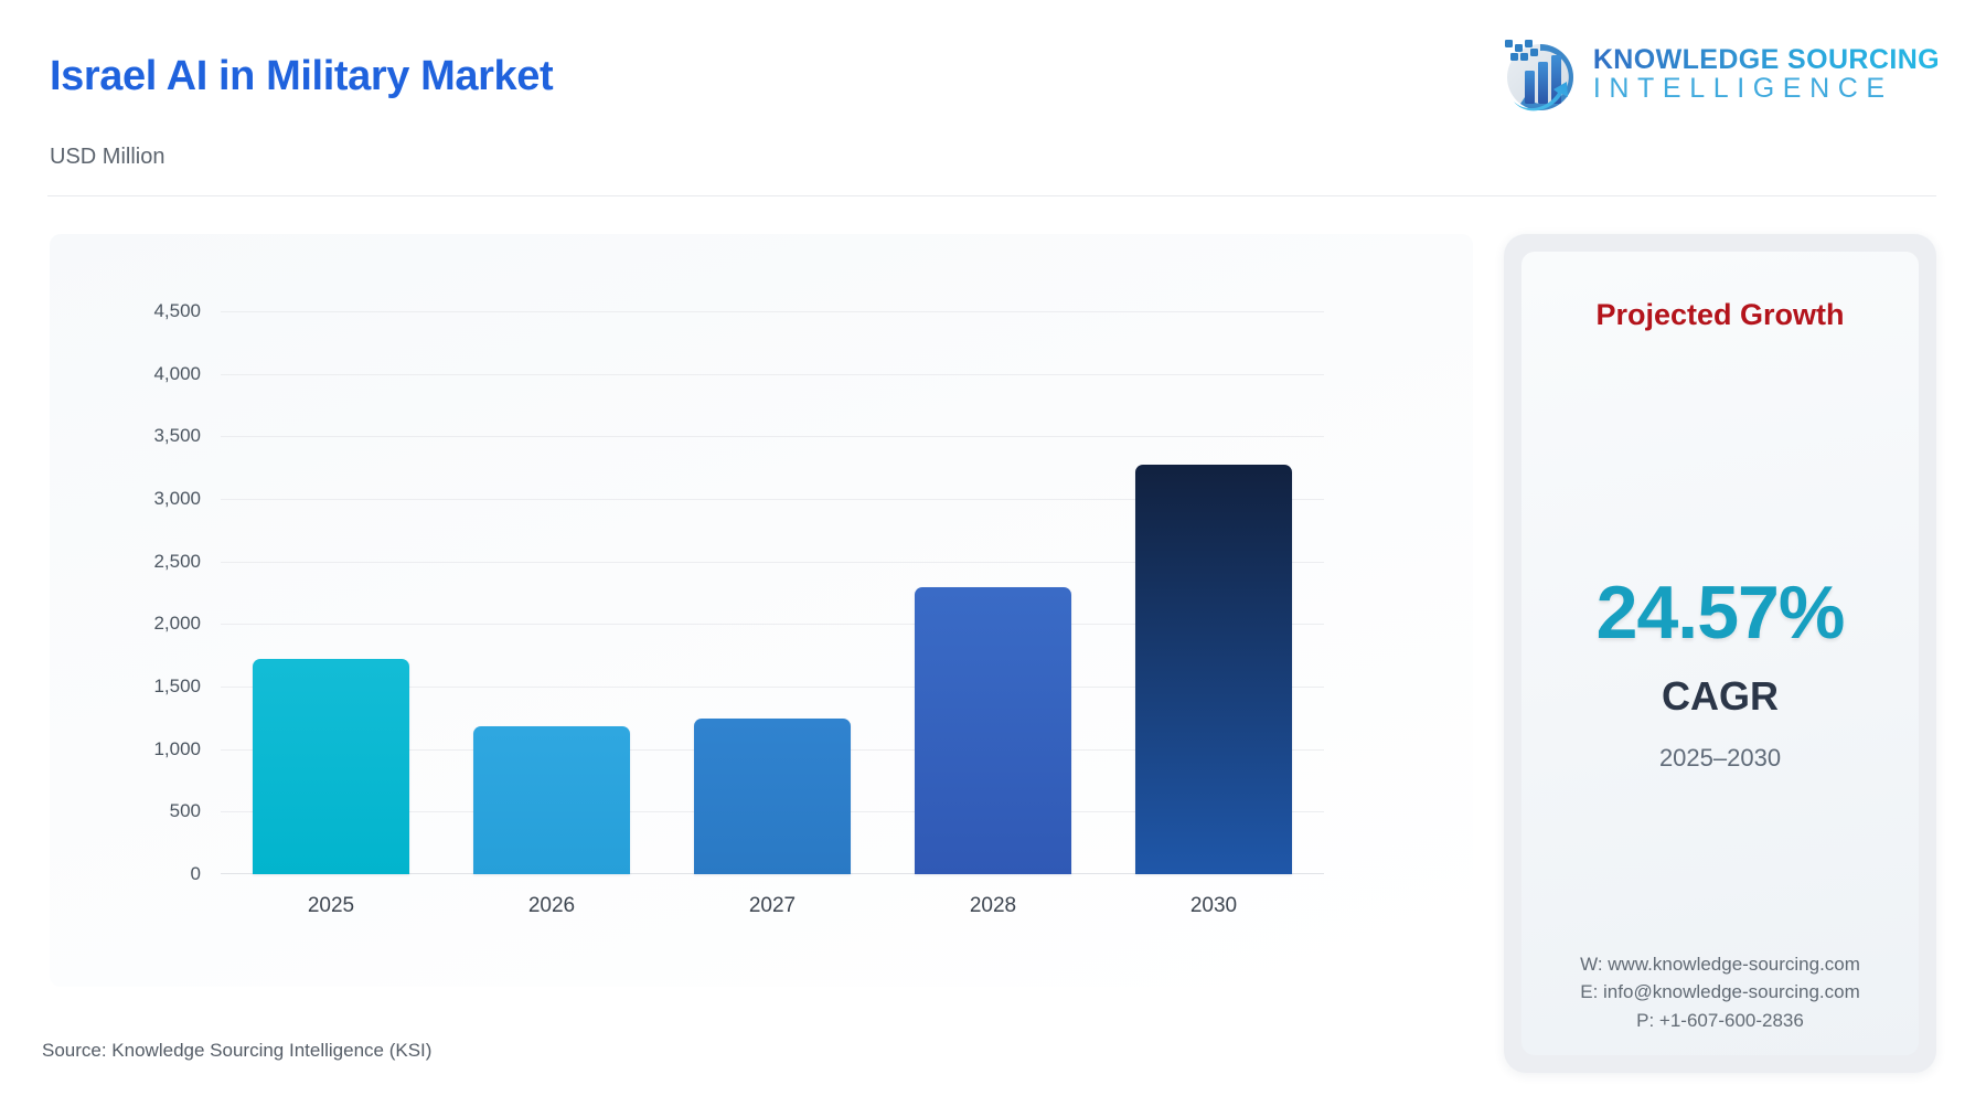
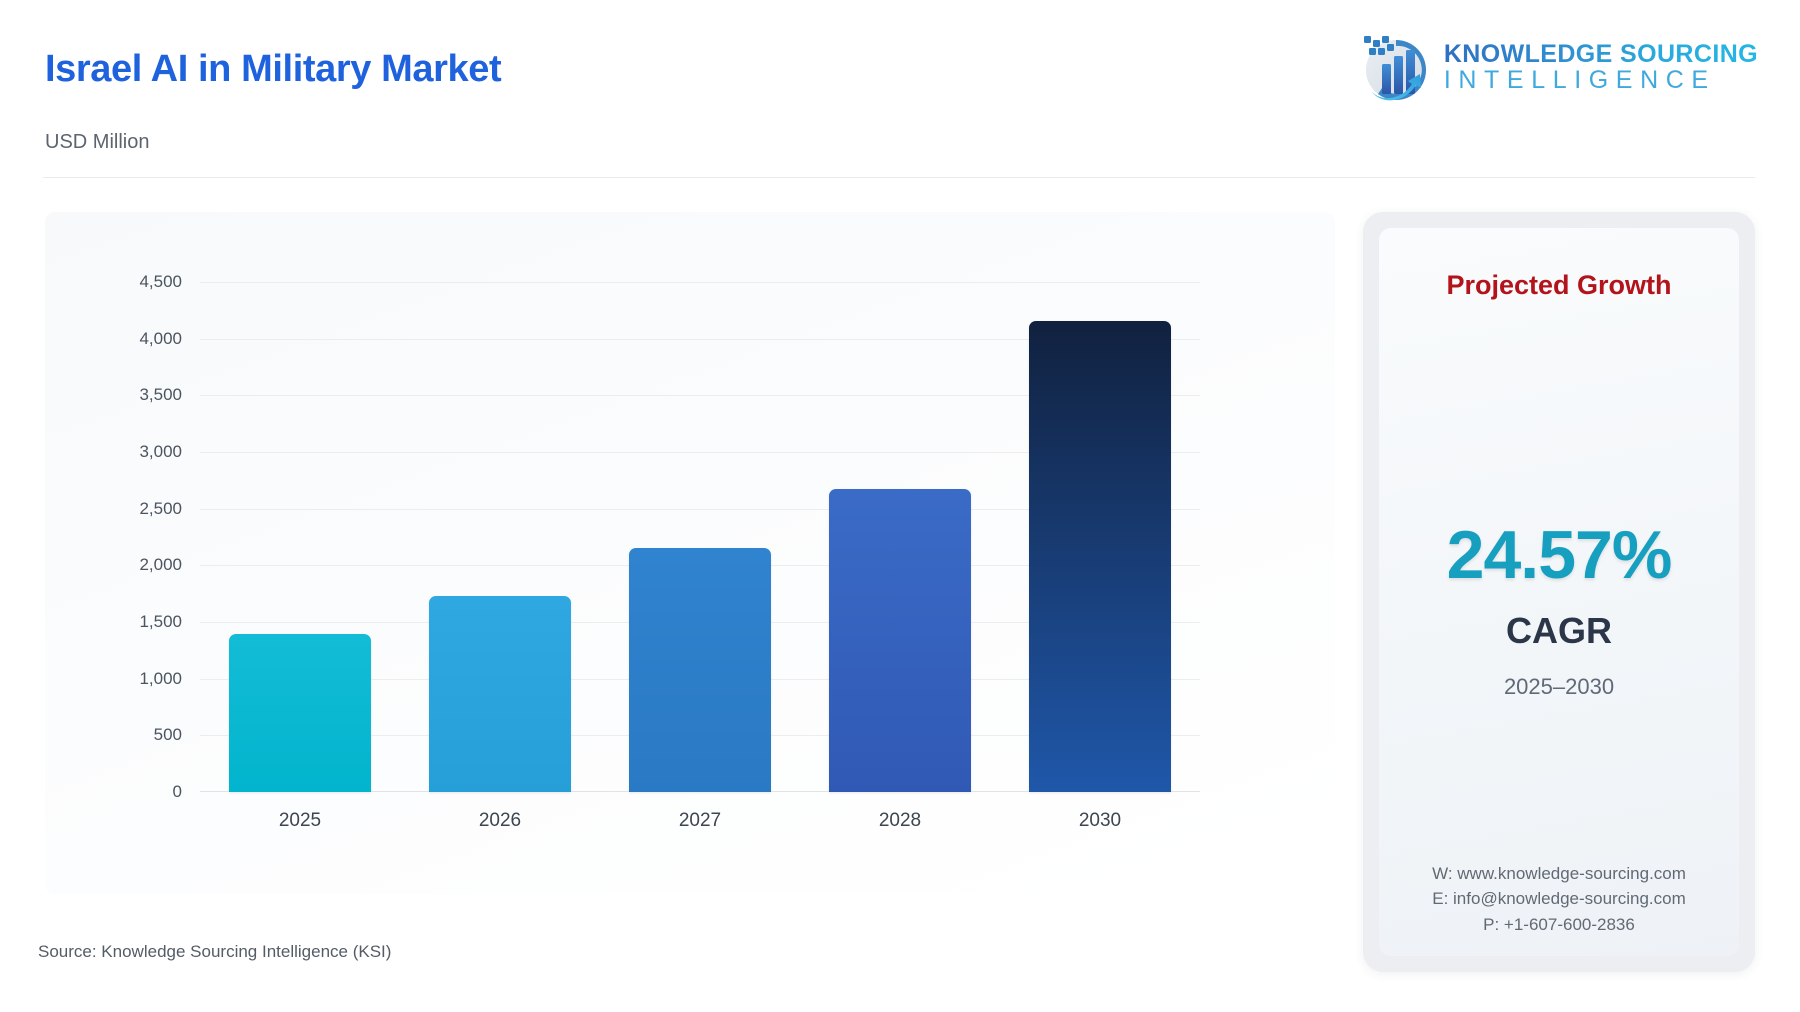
2025: 1720 -> 1390
2026: 1180 -> 1730
2027: 1240 -> 2160
2028: 2290 -> 2680
2030: 3270 -> 4160
